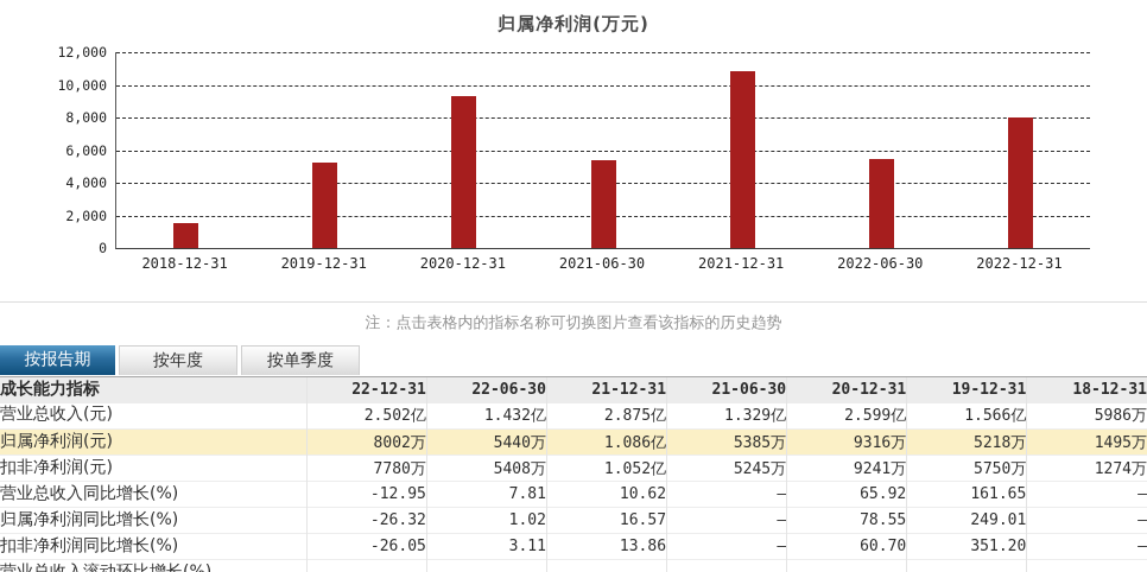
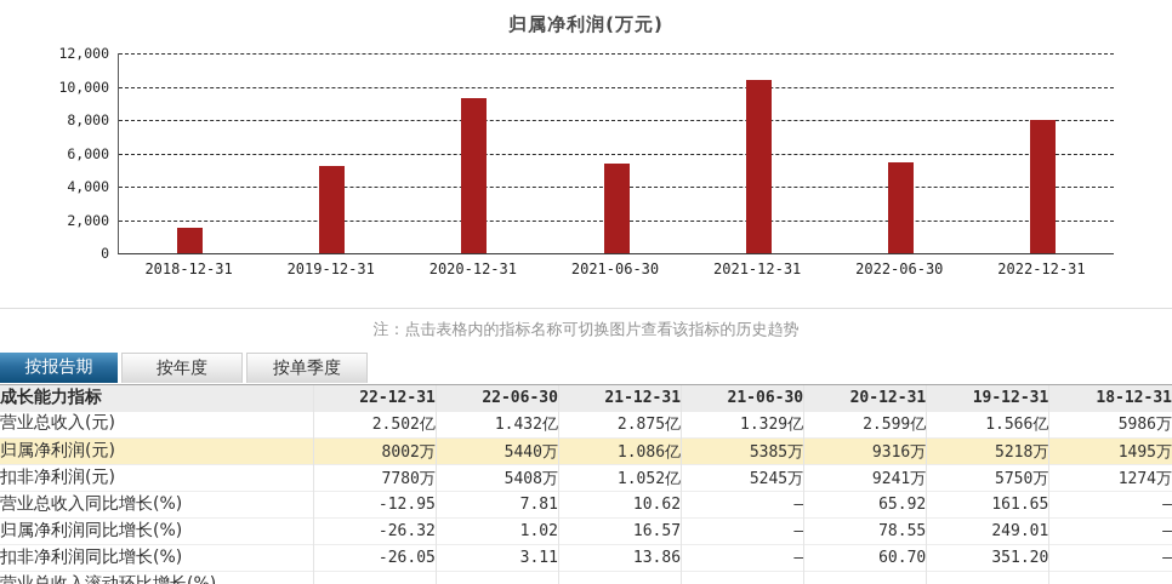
2021-12-31: 10900 -> 10400
